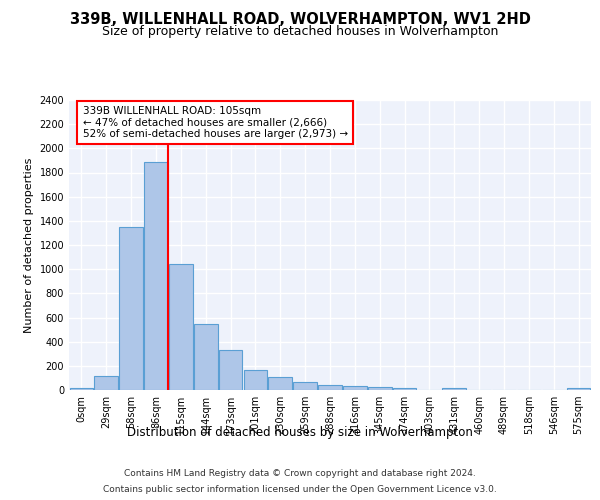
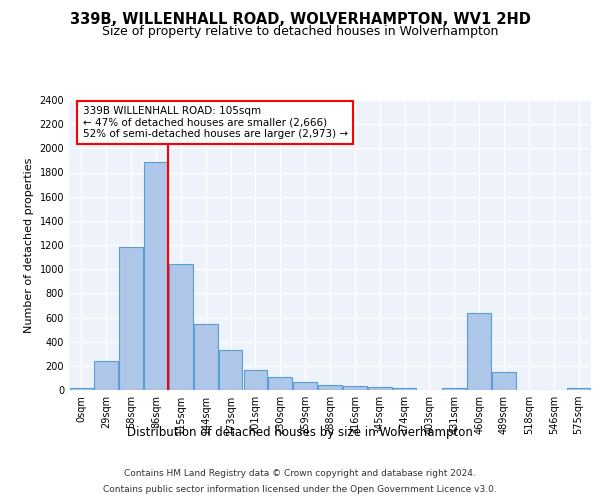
29sqm: 120 -> 240
58sqm: 1350 -> 1180
460sqm: 0 -> 640
489sqm: 0 -> 150
